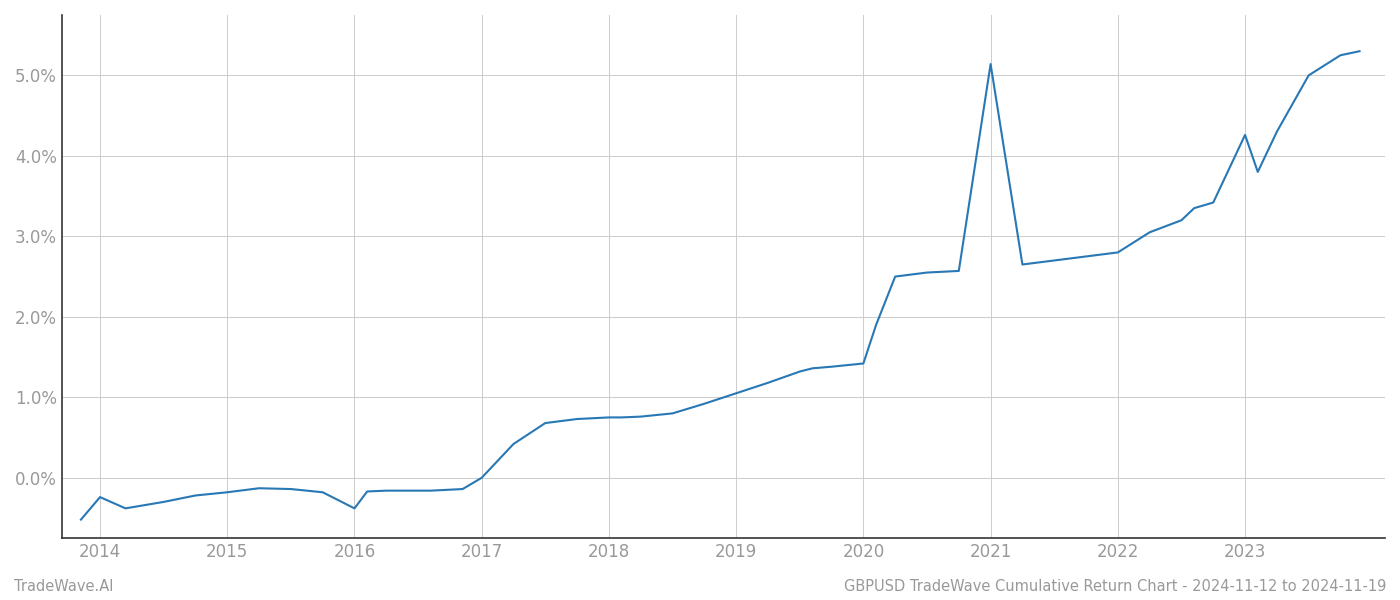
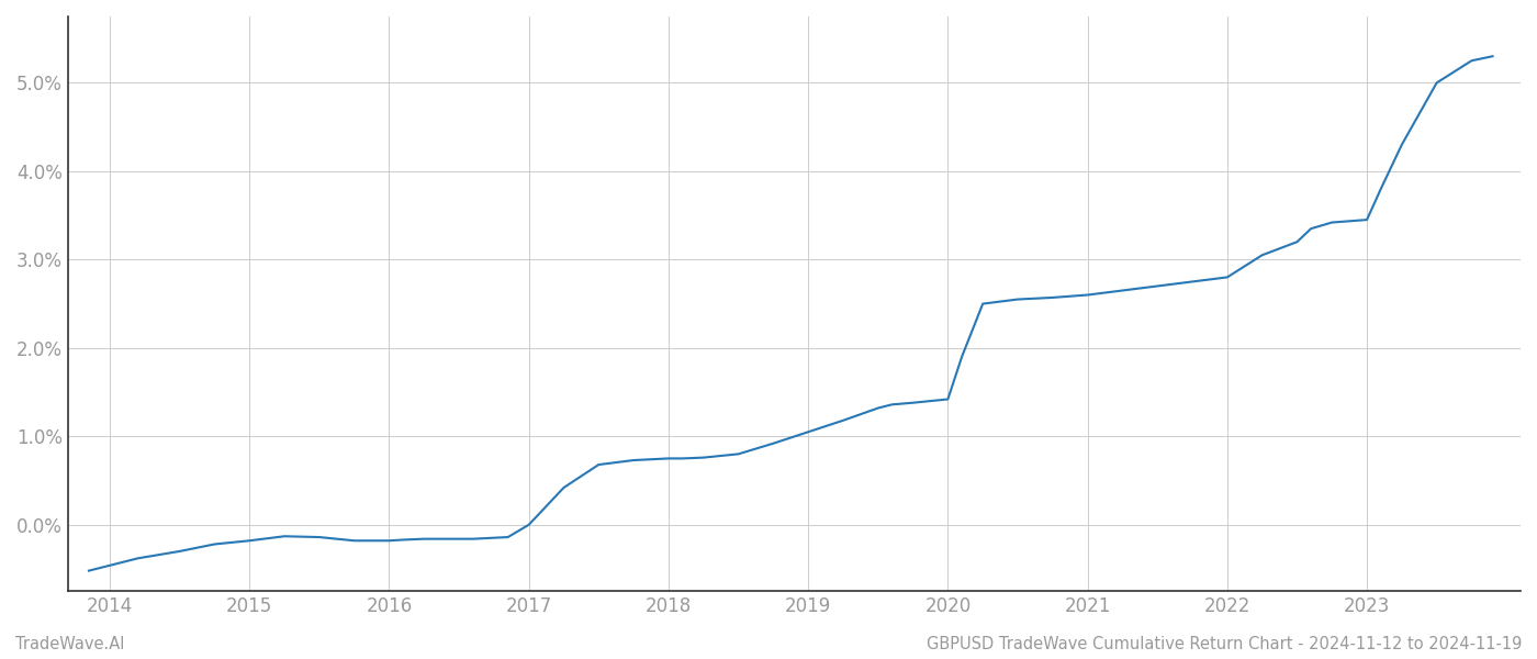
2014: -0.24% -> -0.46%
2016: -0.38% -> -0.18%
2021: 5.14% -> 2.60%
2023: 4.26% -> 3.45%
